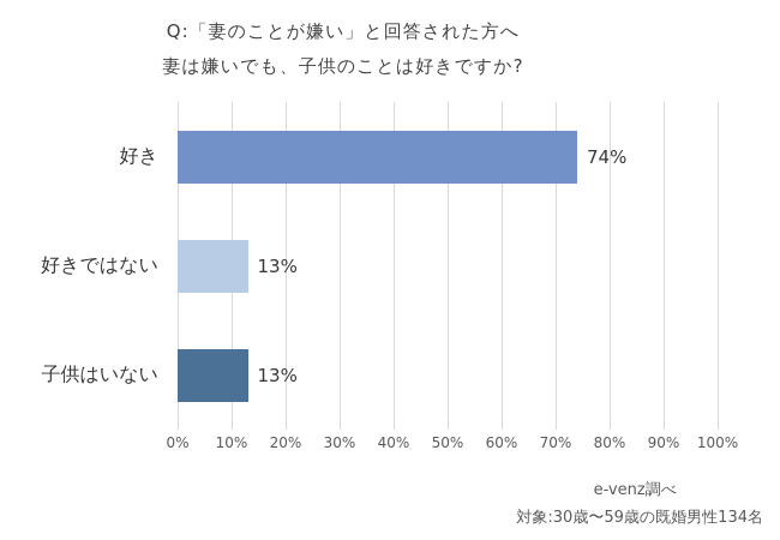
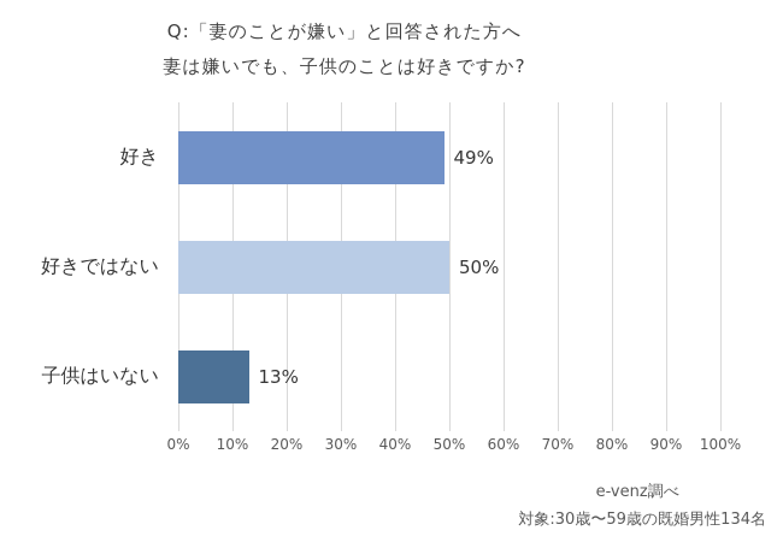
好き: 74% -> 49%
好きではない: 13% -> 50%
